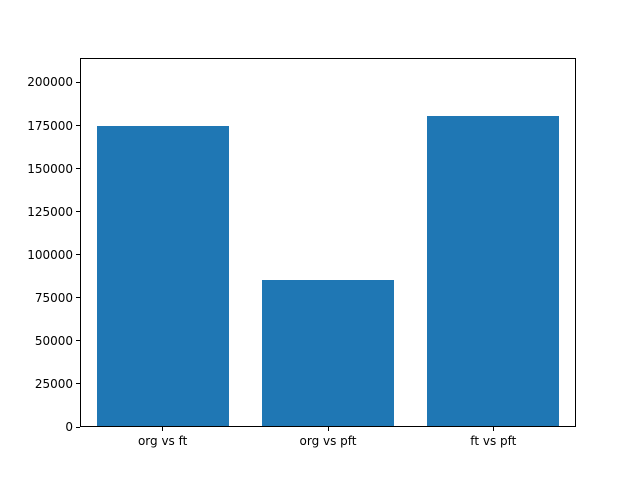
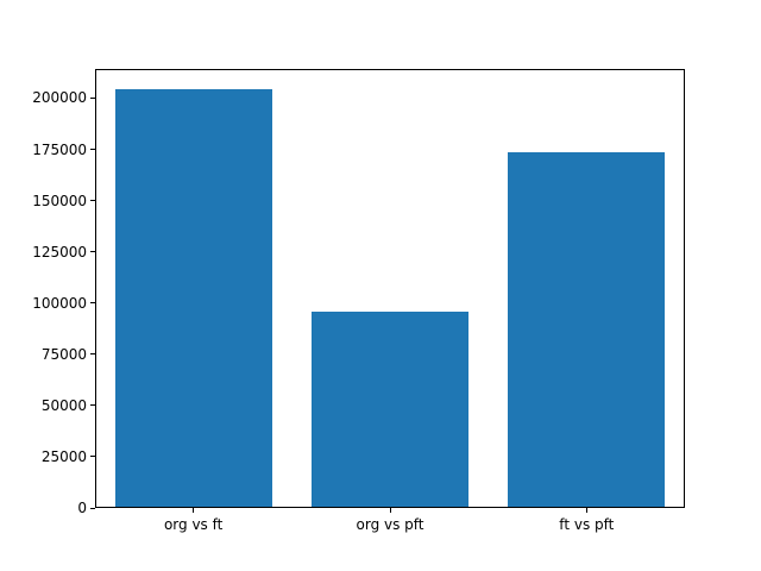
org vs ft: 174000 -> 204000
org vs pft: 85000 -> 95000
ft vs pft: 180000 -> 173000
